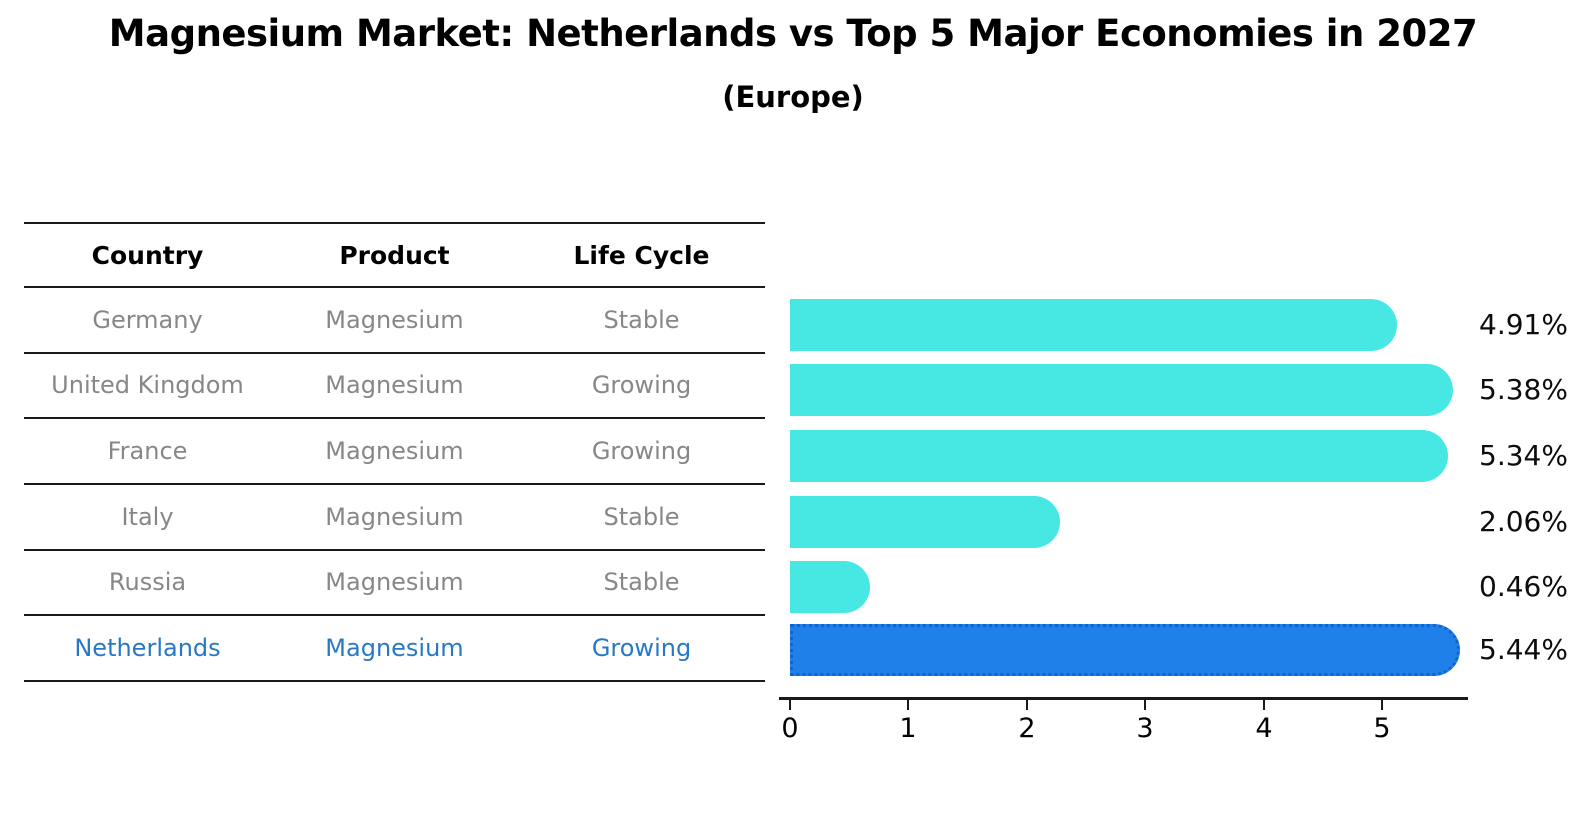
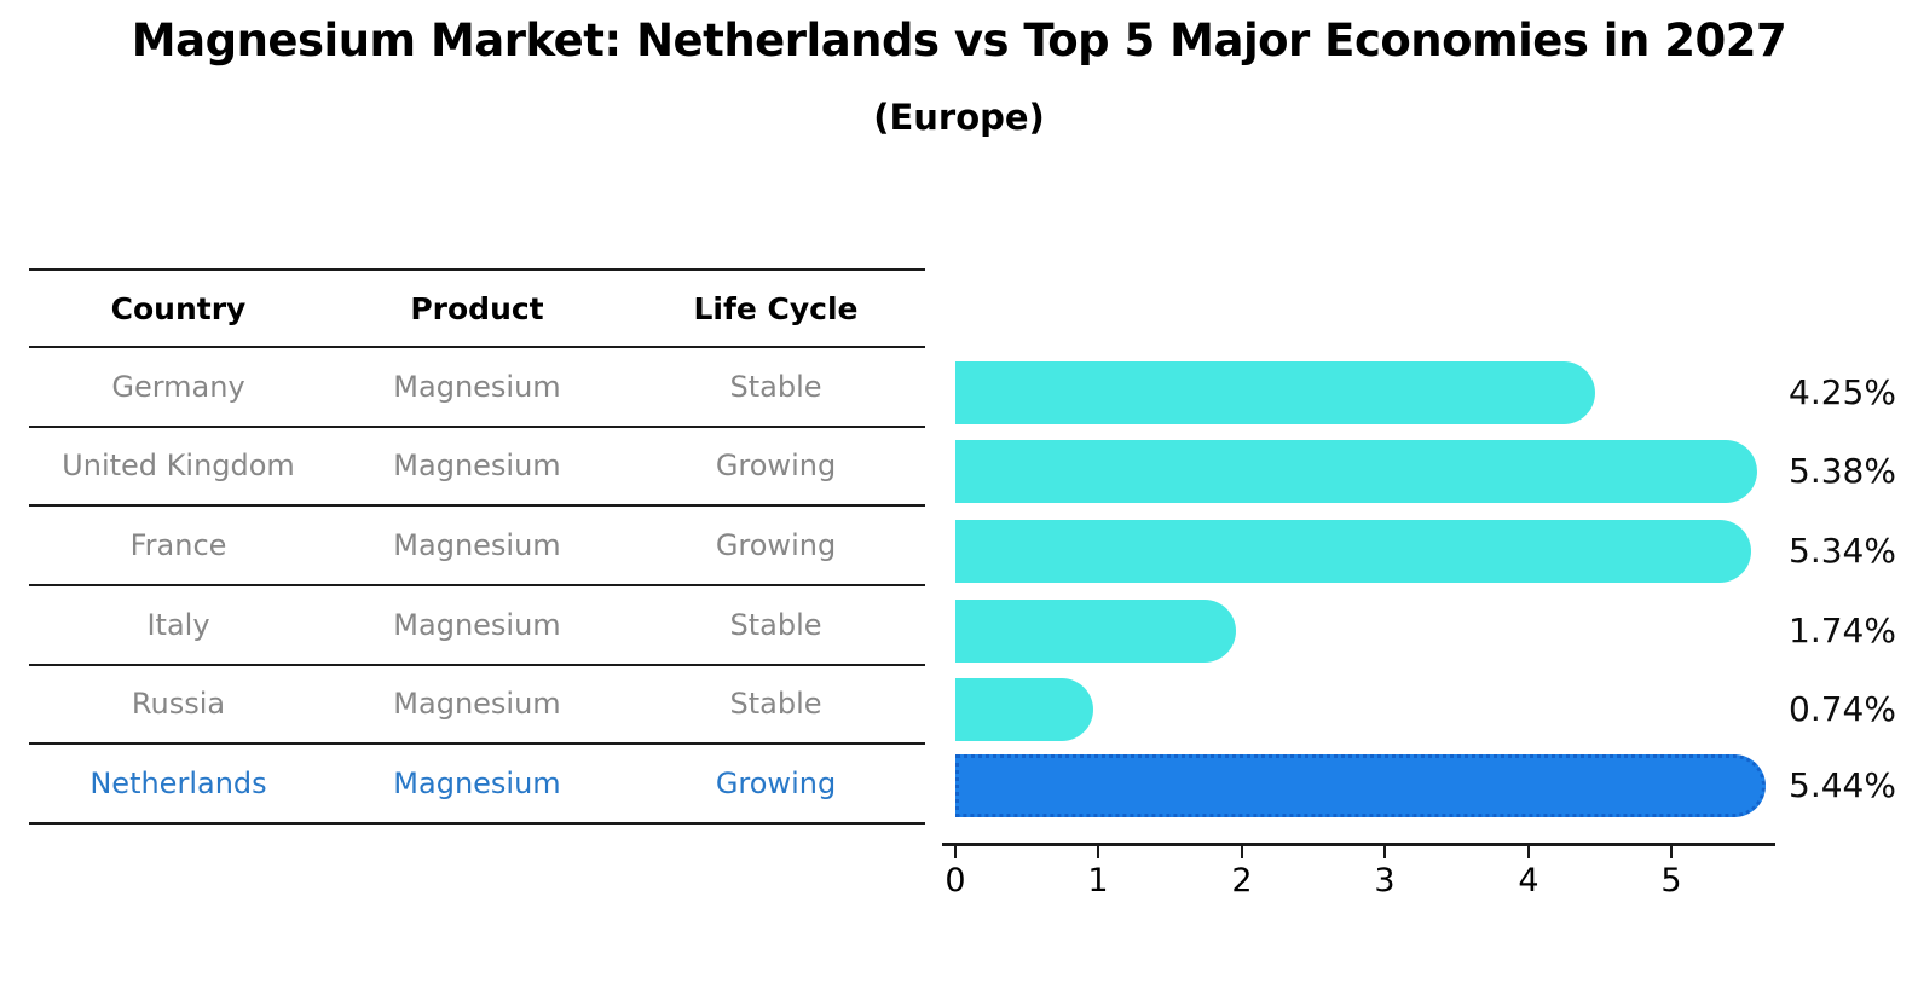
Germany: 4.91% -> 4.25%
Italy: 2.06% -> 1.74%
Russia: 0.46% -> 0.74%
